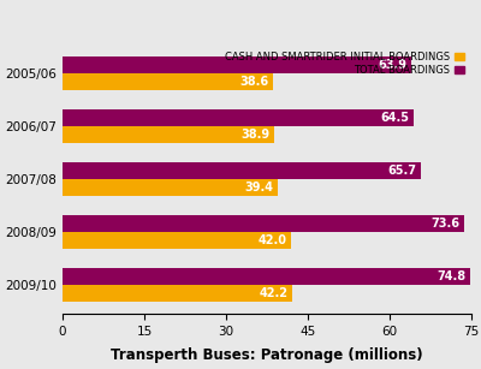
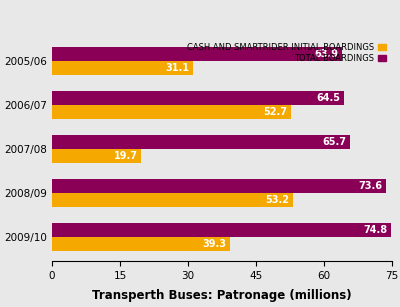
CASH AND SMARTRIDER INITIAL BOARDINGS/2005/06: 38.6 -> 31.1
CASH AND SMARTRIDER INITIAL BOARDINGS/2006/07: 38.9 -> 52.7
CASH AND SMARTRIDER INITIAL BOARDINGS/2007/08: 39.4 -> 19.7
CASH AND SMARTRIDER INITIAL BOARDINGS/2008/09: 42.0 -> 53.2
CASH AND SMARTRIDER INITIAL BOARDINGS/2009/10: 42.2 -> 39.3
